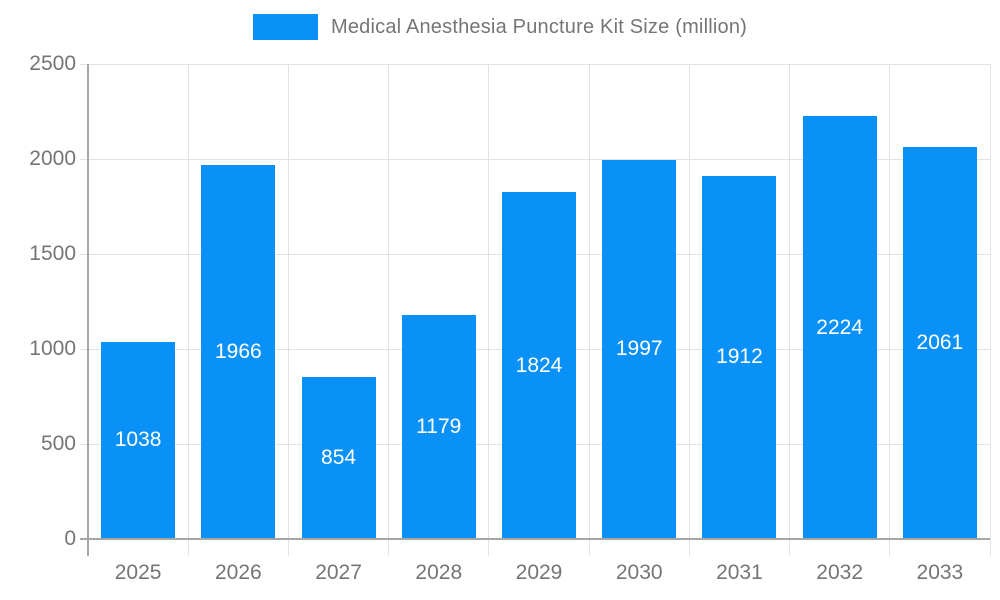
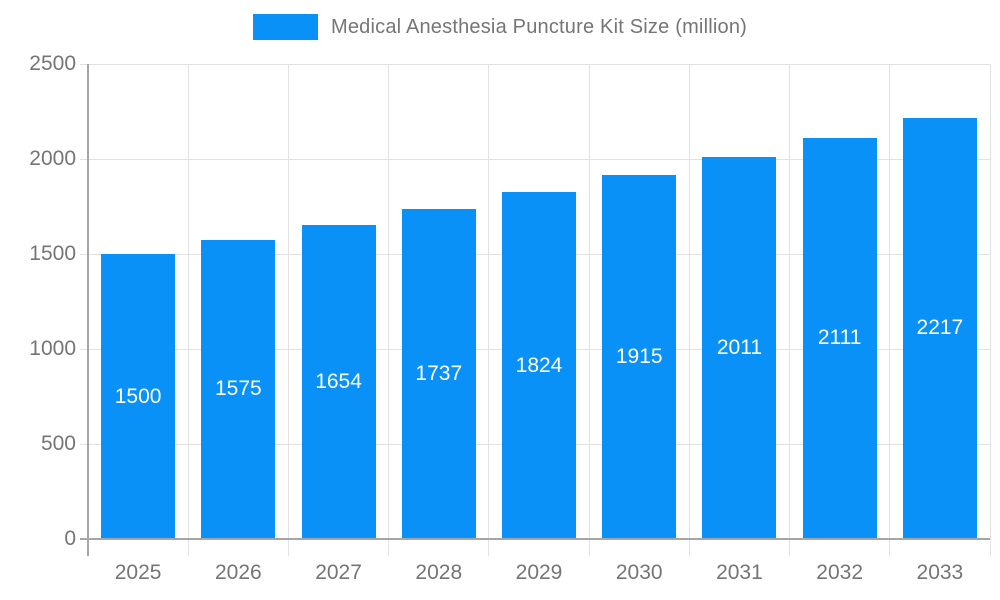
2025: 1038 -> 1500
2026: 1966 -> 1575
2027: 854 -> 1654
2028: 1179 -> 1737
2030: 1997 -> 1915
2031: 1912 -> 2011
2032: 2224 -> 2111
2033: 2061 -> 2217
